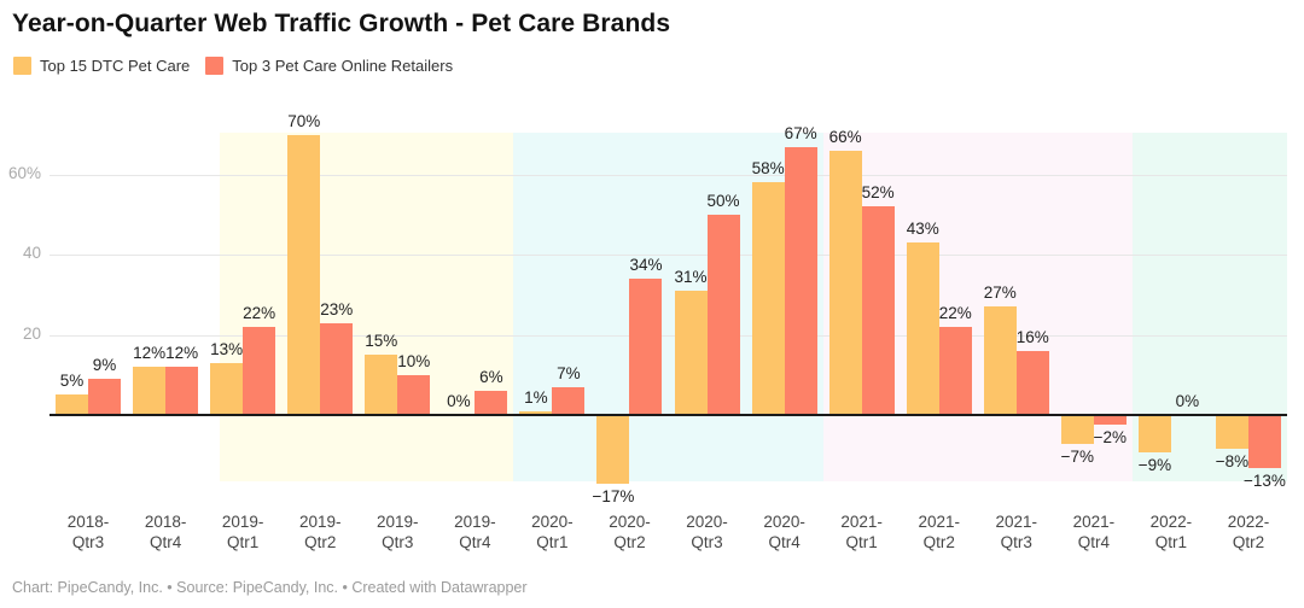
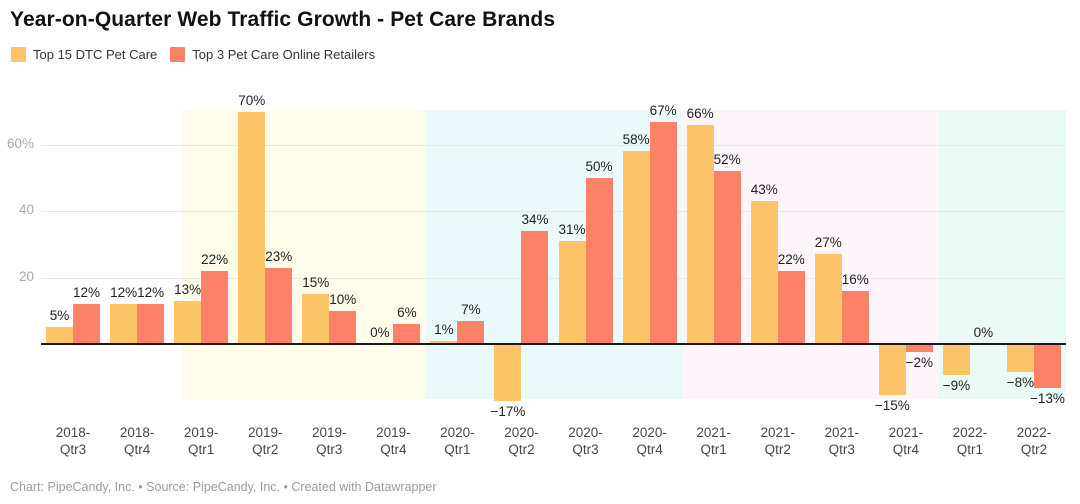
Top 3 Pet Care Online Retailers/2018-Qtr3: 9% -> 12%
Top 15 DTC Pet Care/2021-Qtr4: −7% -> −15%
